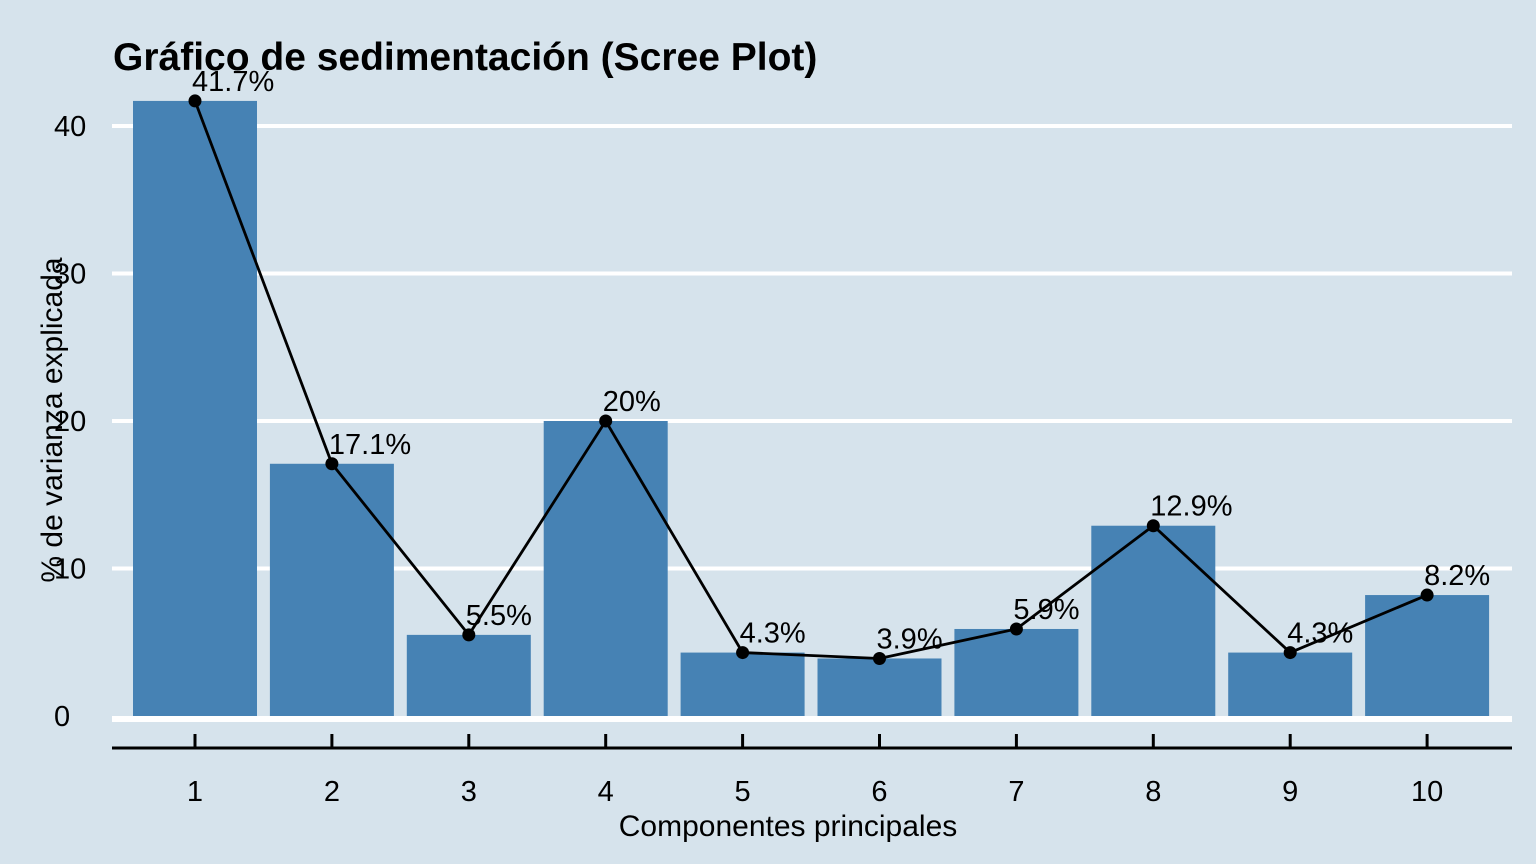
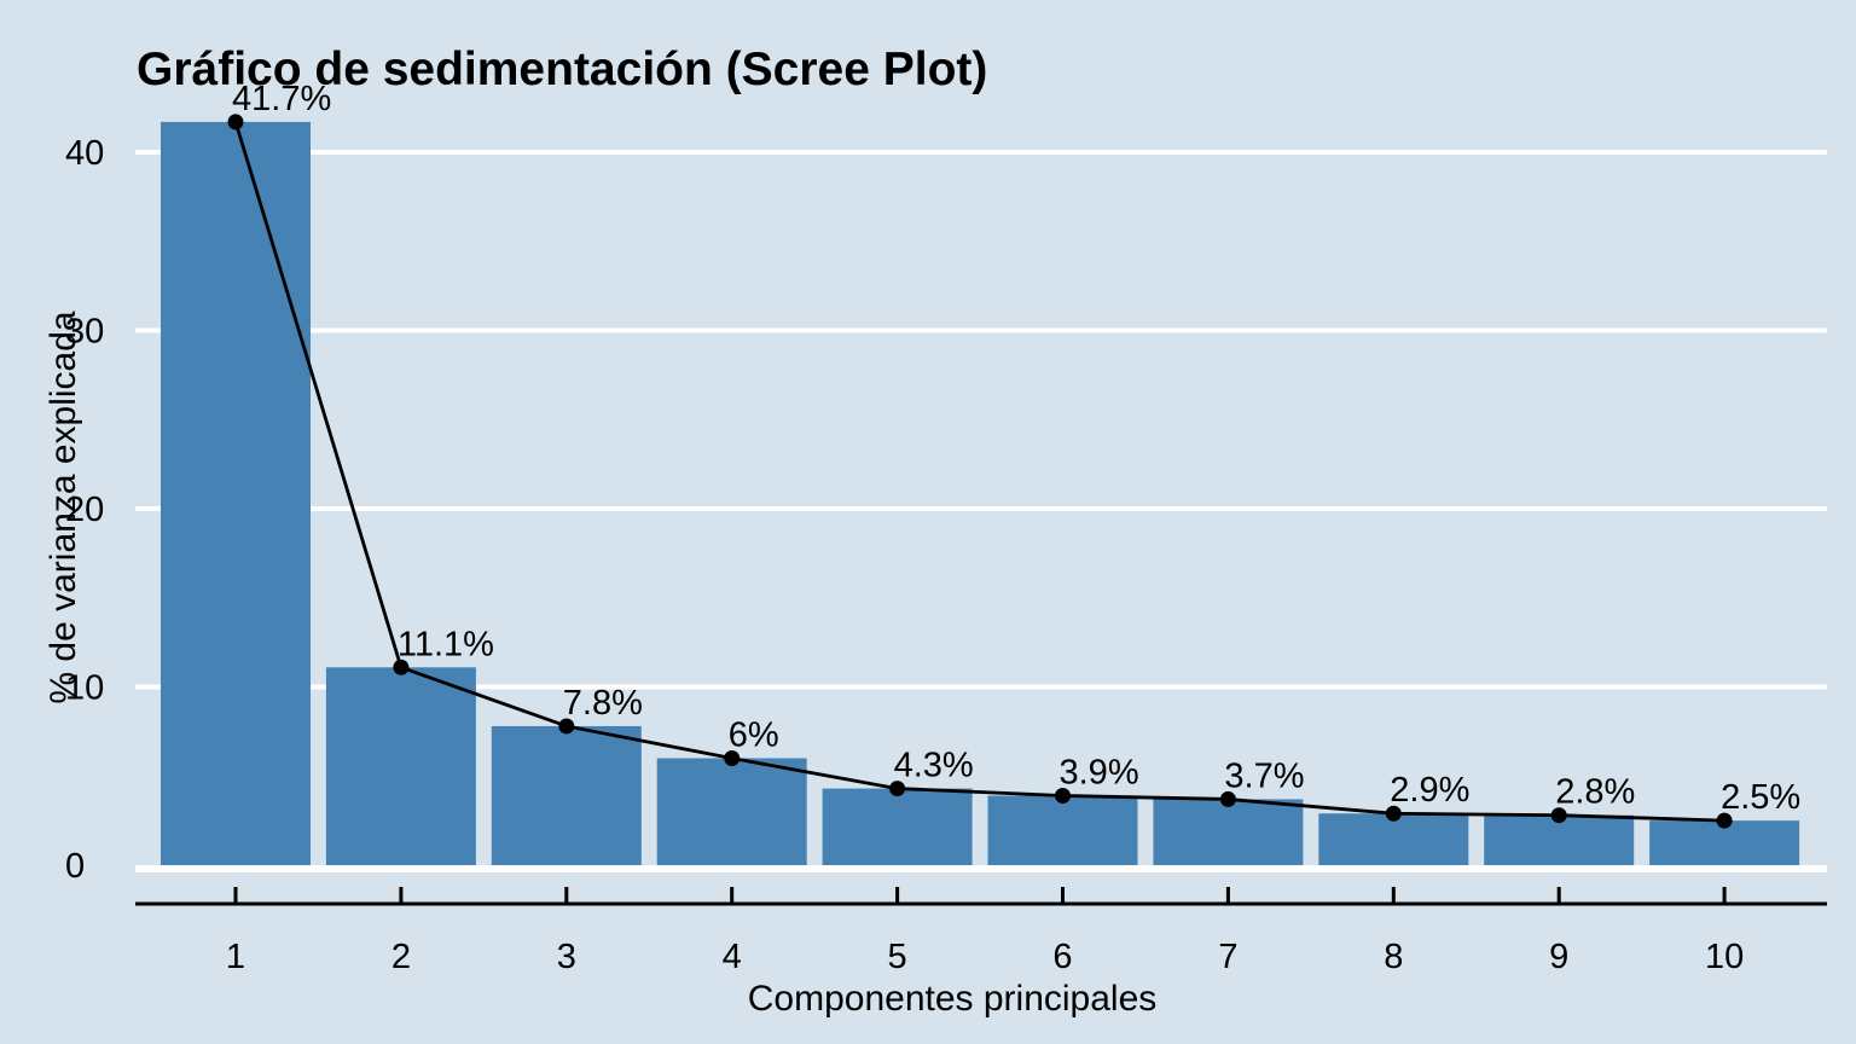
2: 17.1% -> 11.1%
3: 5.5% -> 7.8%
4: 20% -> 6%
7: 5.9% -> 3.7%
8: 12.9% -> 2.9%
9: 4.3% -> 2.8%
10: 8.2% -> 2.5%
